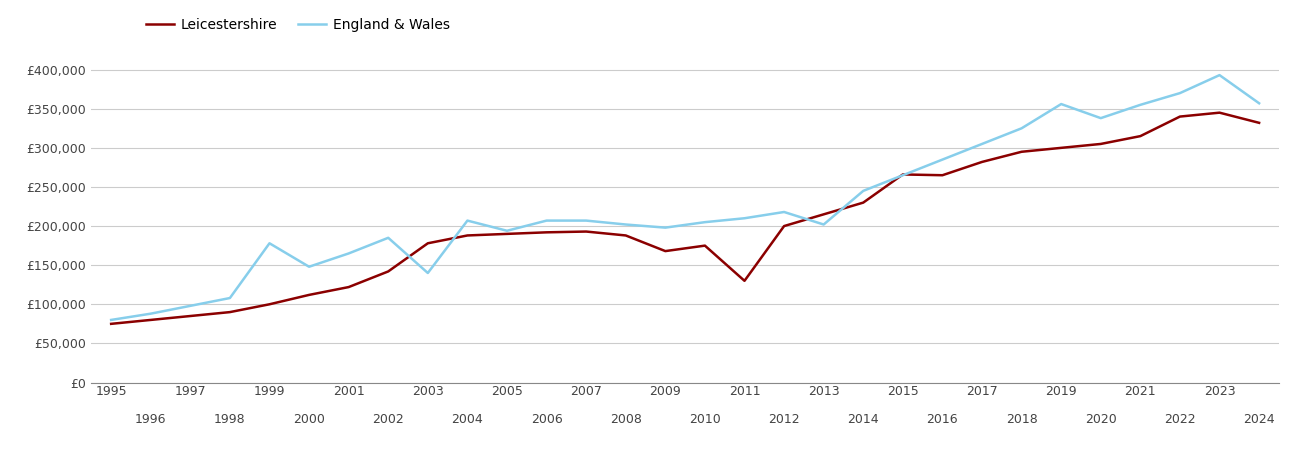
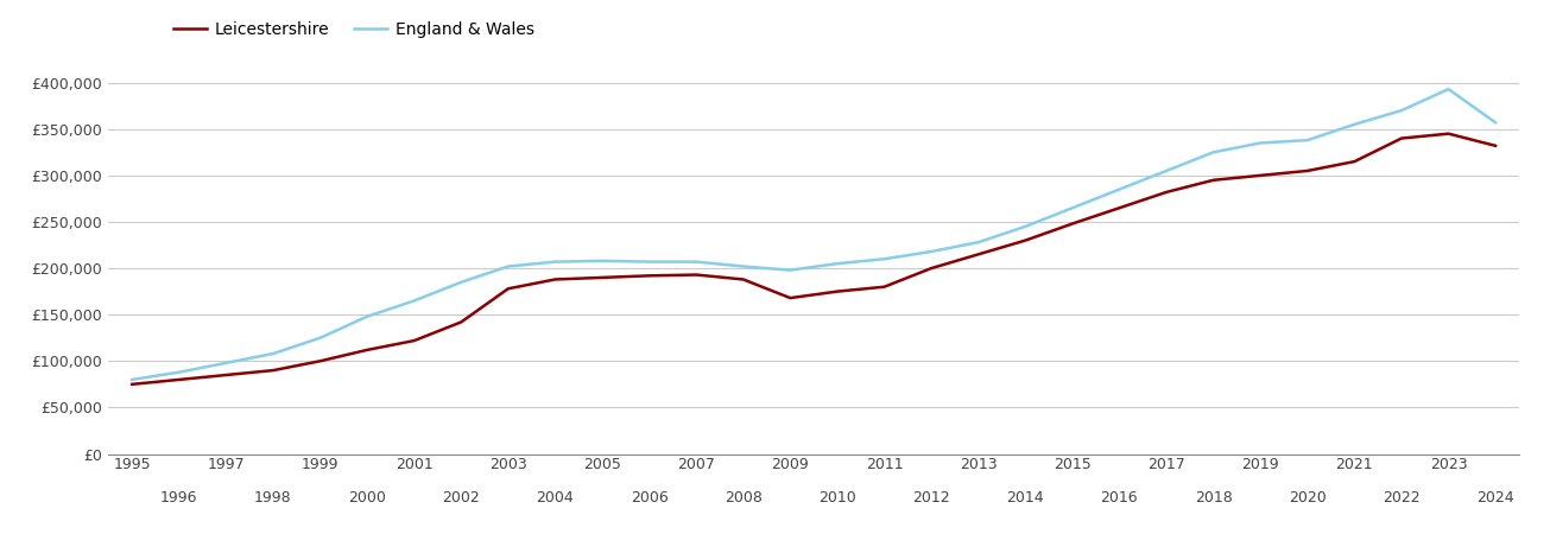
England & Wales/1999: £178,000 -> £125,000
England & Wales/2003: £140,000 -> £202,000
England & Wales/2005: £194,000 -> £208,000
Leicestershire/2011: £130,000 -> £180,000
England & Wales/2013: £202,000 -> £228,000
Leicestershire/2015: £266,000 -> £248,000
England & Wales/2019: £356,000 -> £335,000
